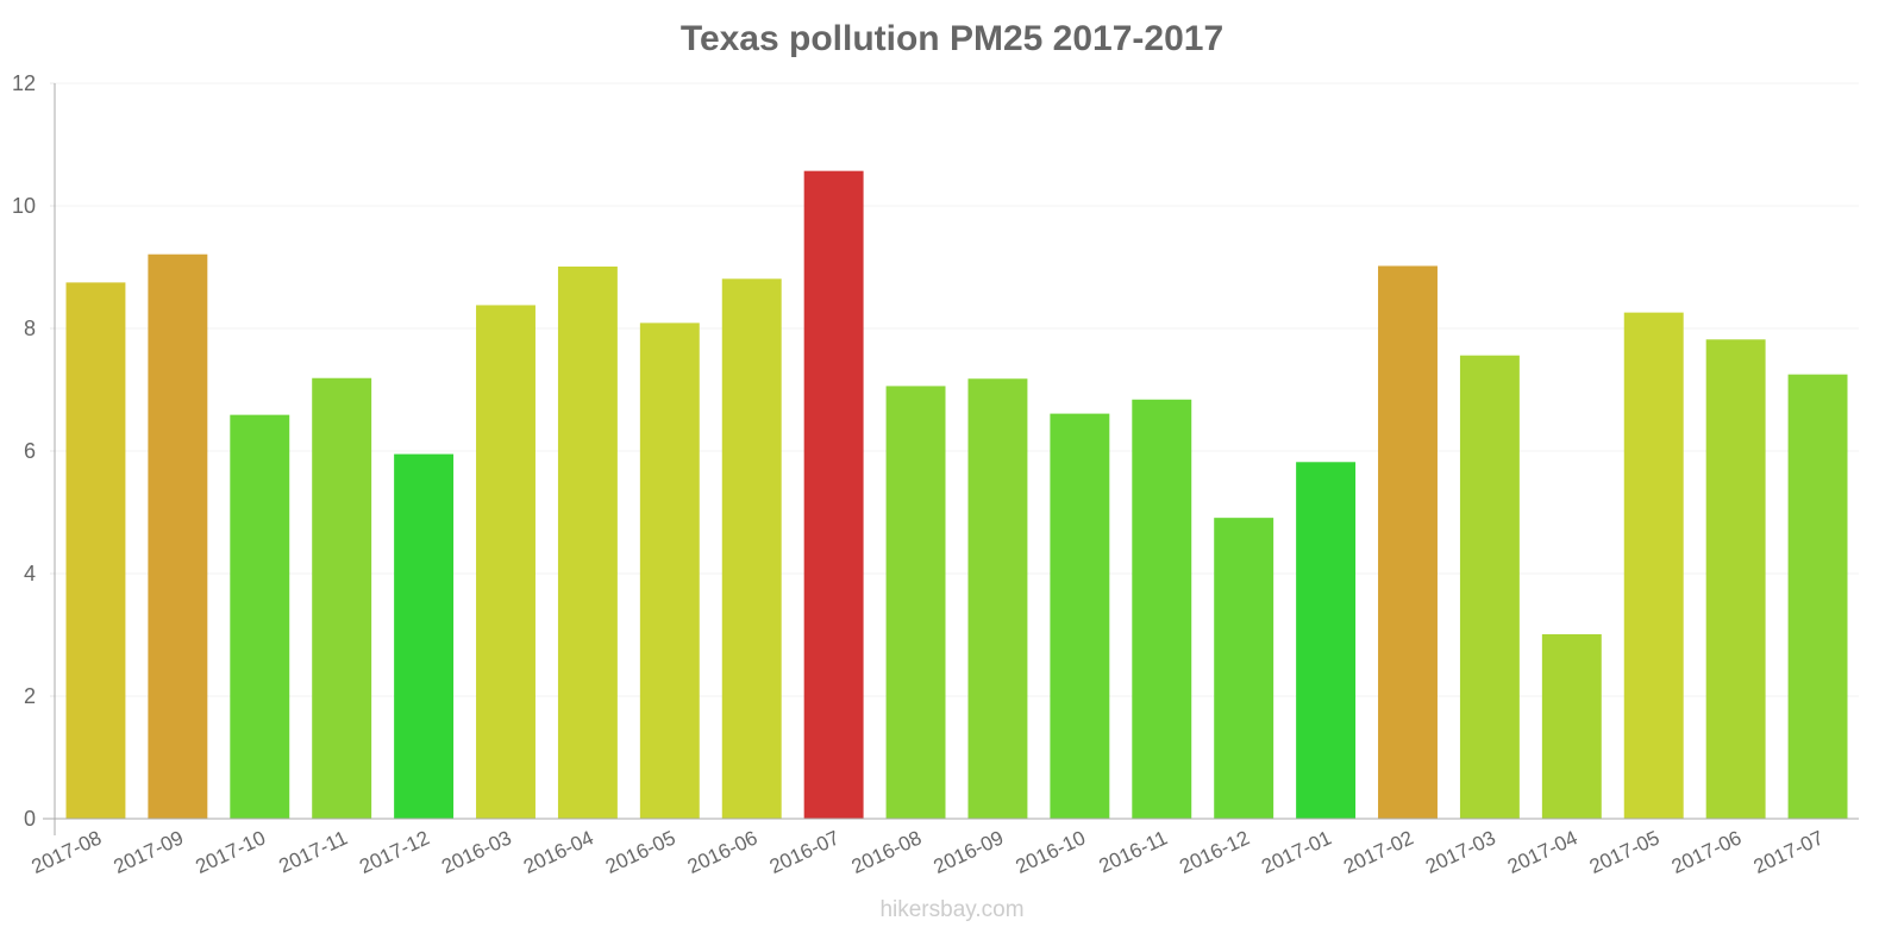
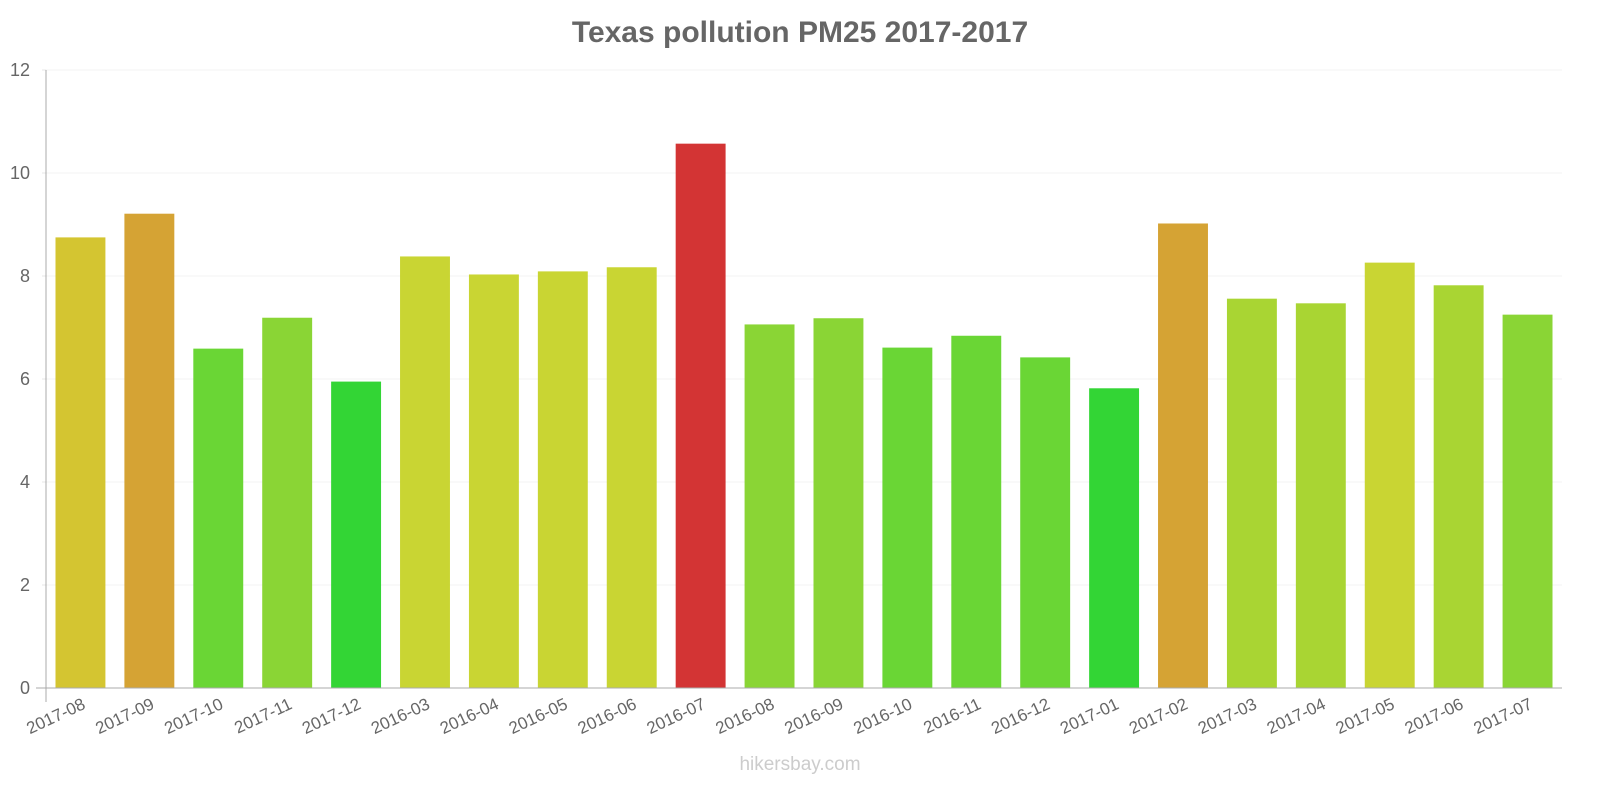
2016-04: 9.0 -> 8.0
2016-06: 8.8 -> 8.2
2016-12: 4.9 -> 6.4
2017-04: 3.0 -> 7.5
